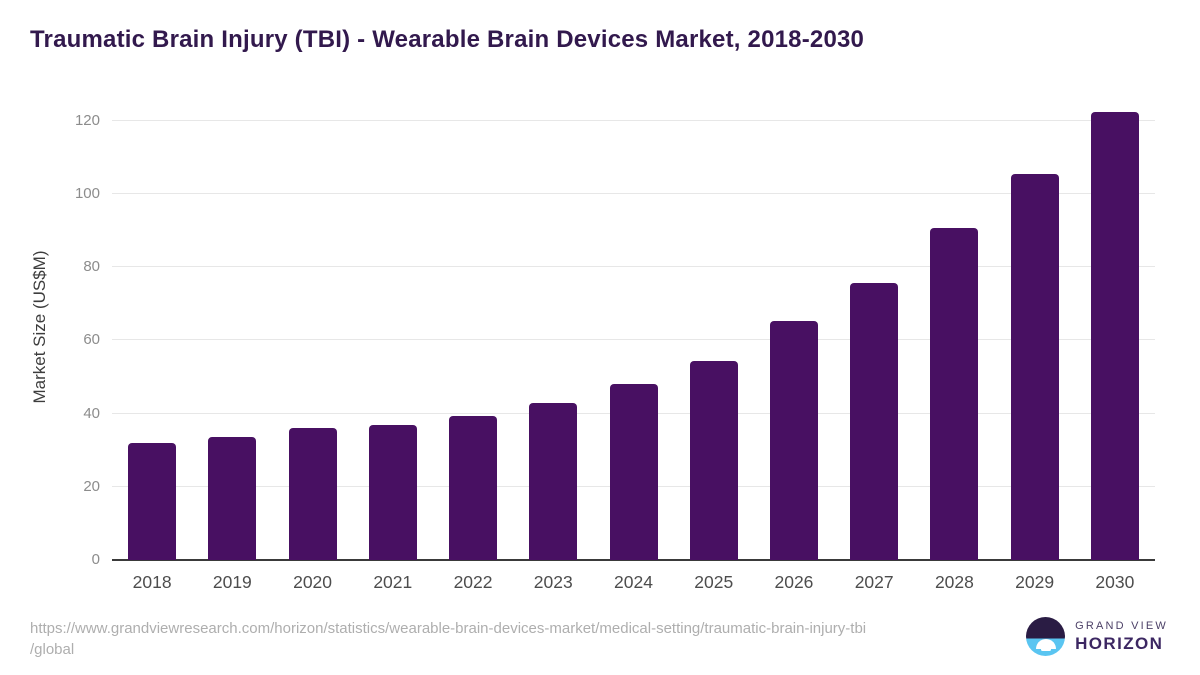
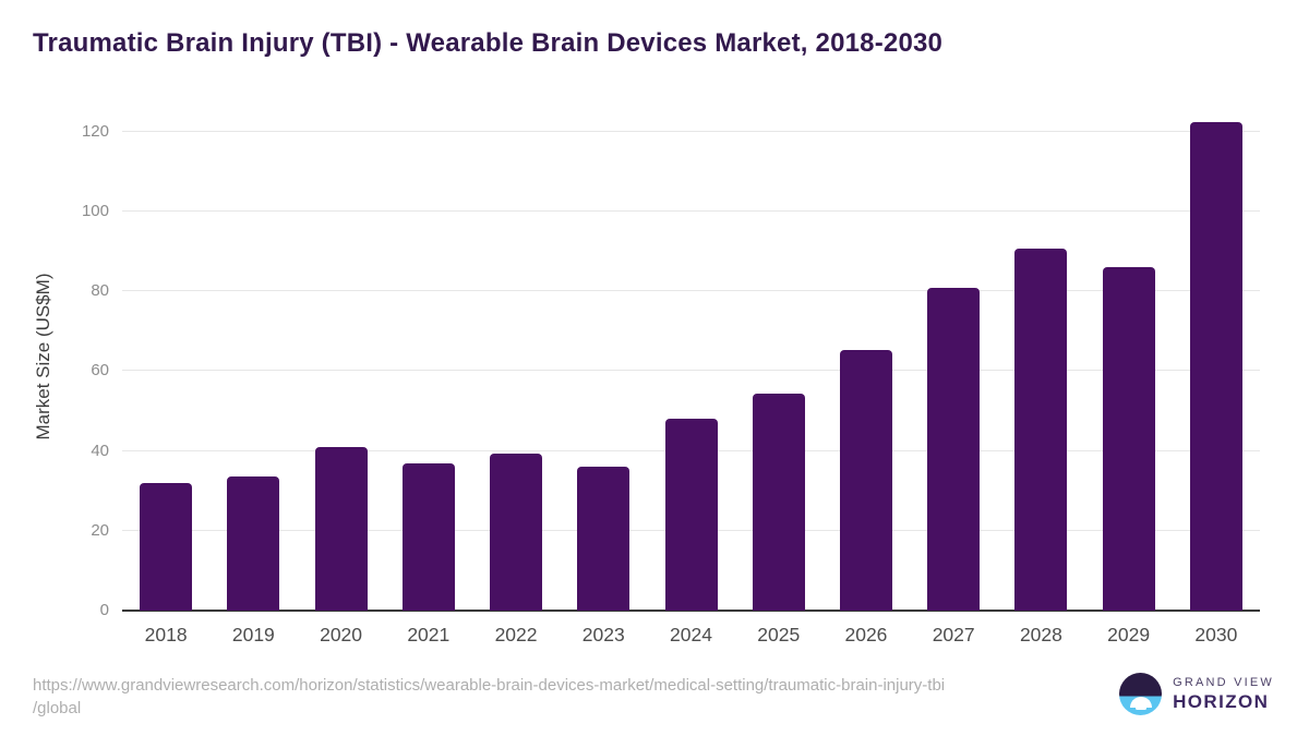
2020: 36 -> 41
2023: 43 -> 36
2027: 76 -> 81
2029: 105 -> 86
